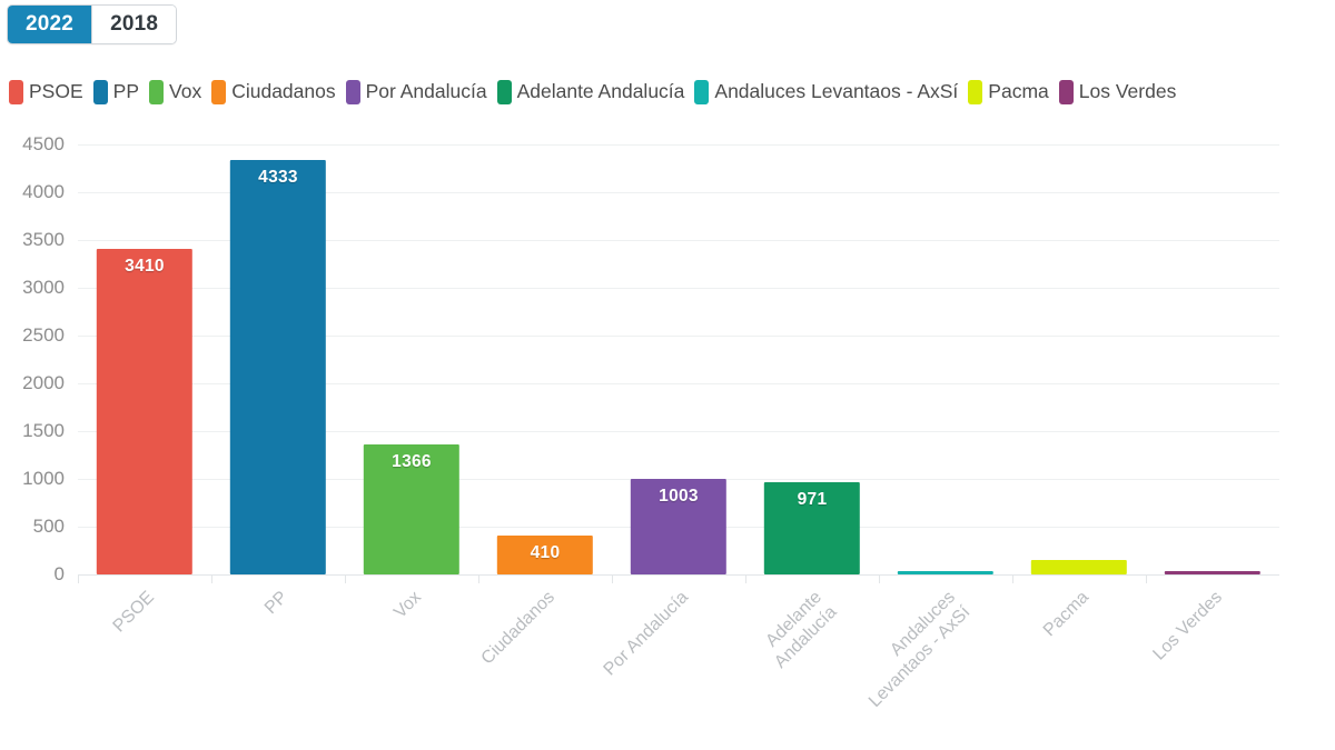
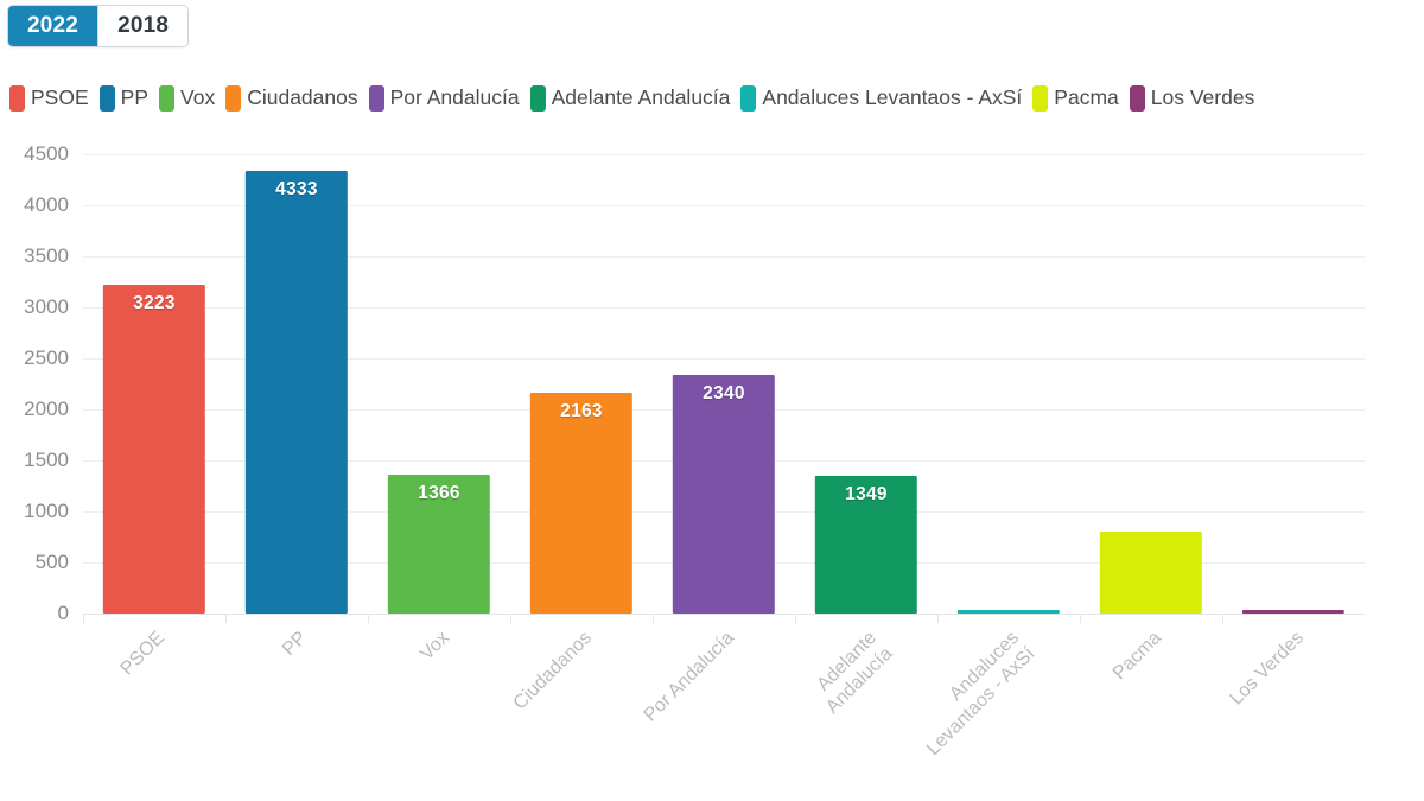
PSOE: 3410 -> 3223
Ciudadanos: 410 -> 2163
Por Andalucía: 1003 -> 2340
Adelante Andalucía: 971 -> 1349
Pacma: 200 -> 800
